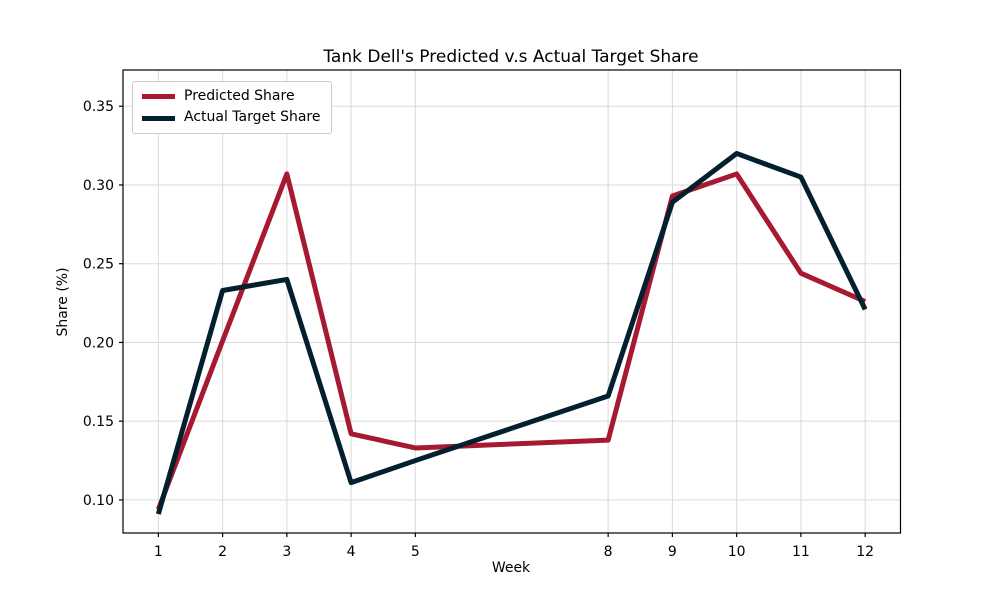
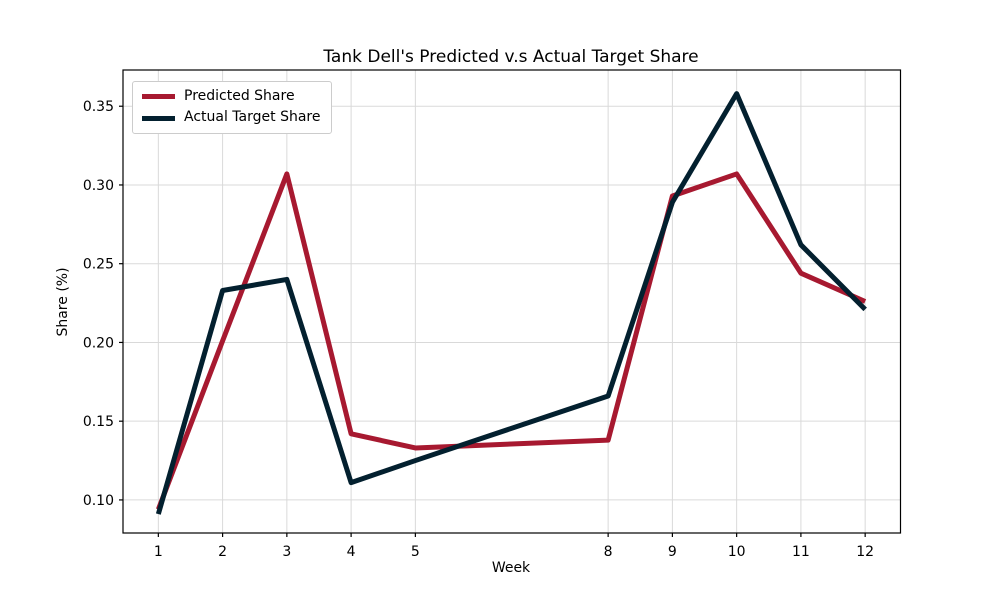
Actual Target Share/10: 0.320 -> 0.358
Actual Target Share/11: 0.305 -> 0.262
